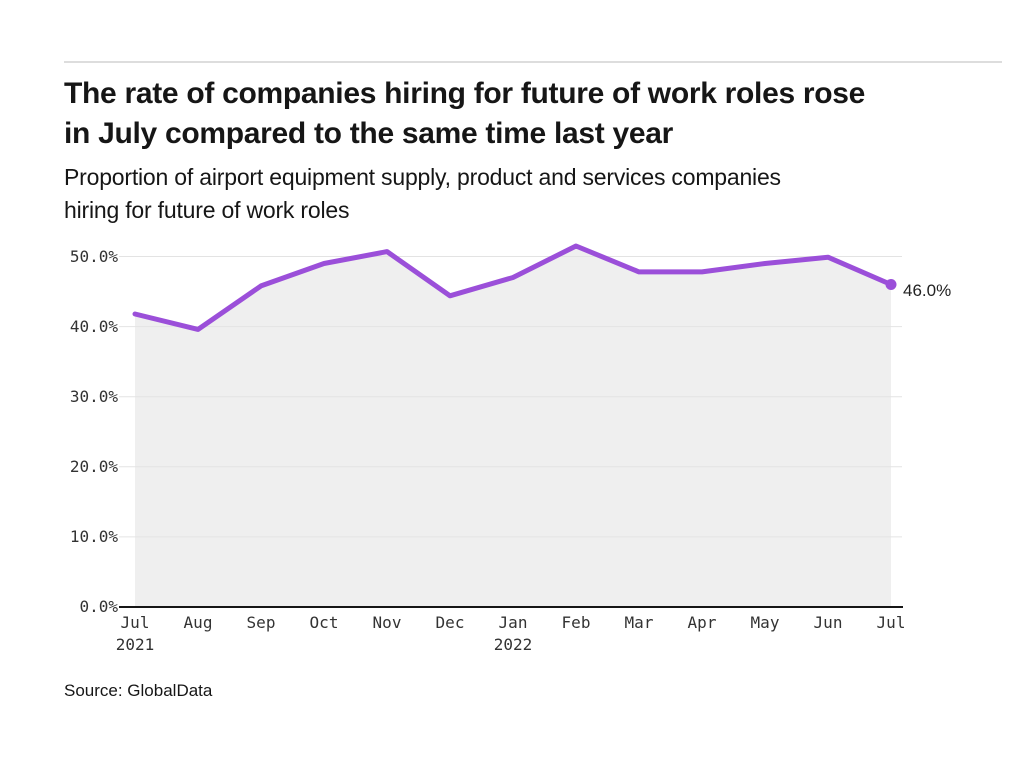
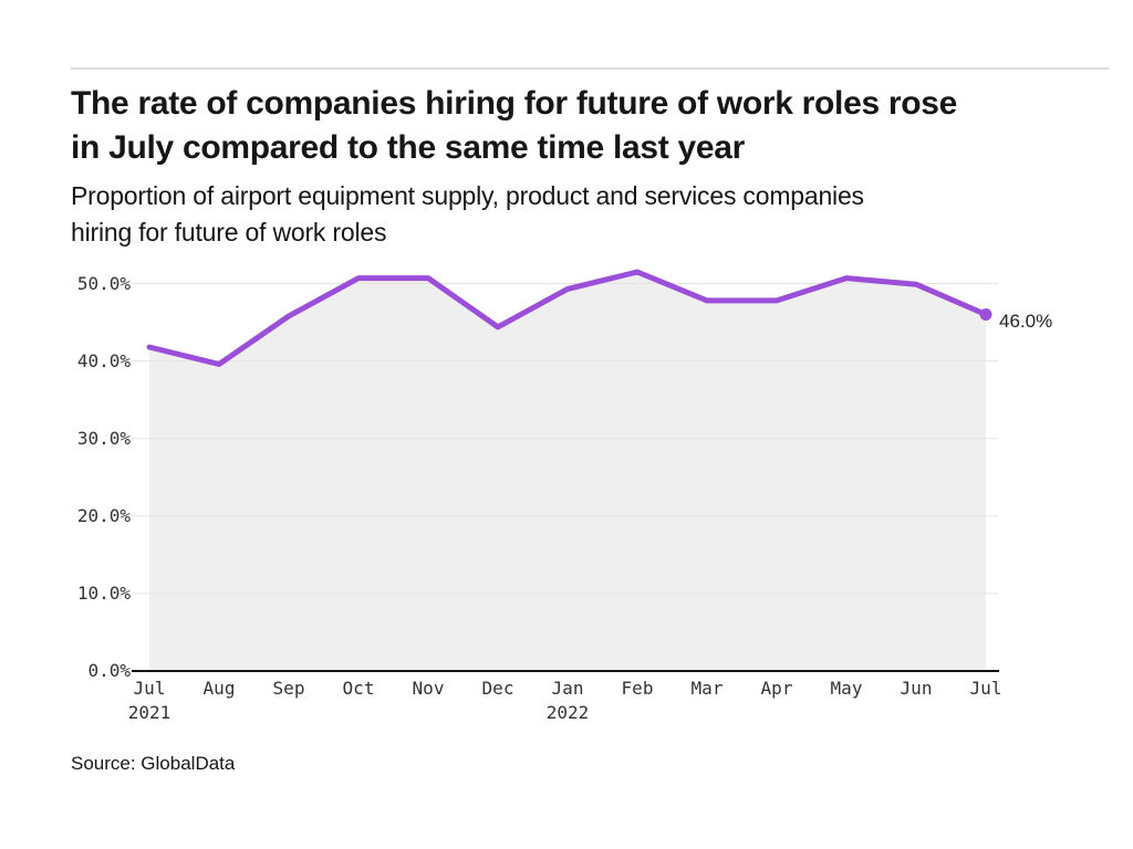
Oct: 49% -> 51%
Jan 2022: 47% -> 49%
May: 49% -> 51%
